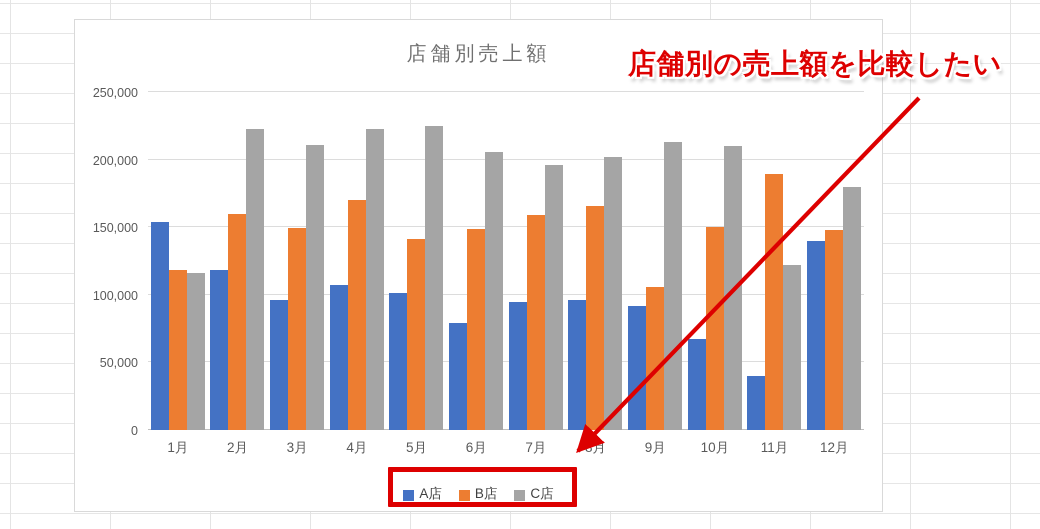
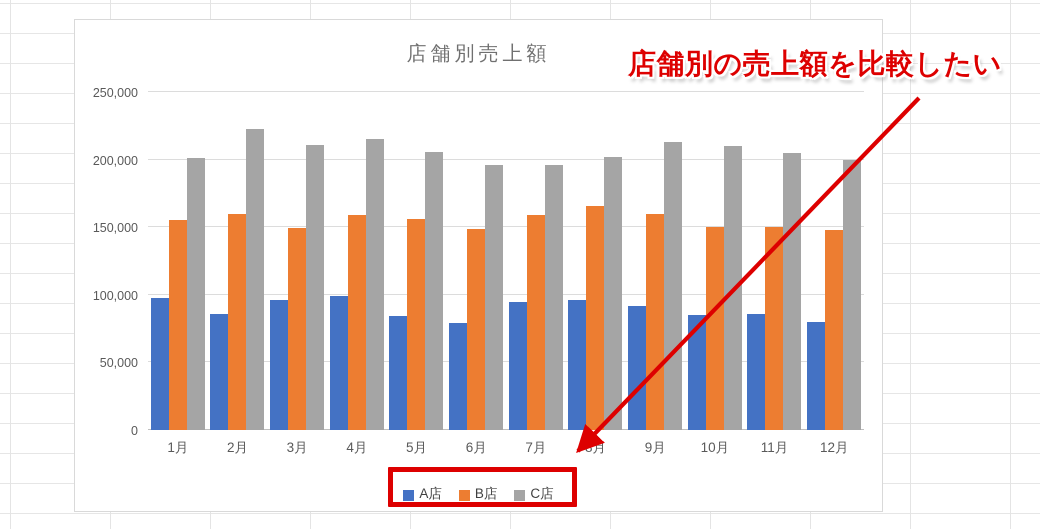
A店/1月: 154000 -> 98000
B店/1月: 118000 -> 155000
C店/1月: 116000 -> 201000
A店/2月: 118000 -> 86000
A店/4月: 107000 -> 99000
B店/4月: 170000 -> 159000
C店/4月: 223000 -> 215000
A店/5月: 101000 -> 84000
B店/5月: 141000 -> 156000
C店/5月: 225000 -> 206000
C店/6月: 206000 -> 196000
B店/9月: 106000 -> 160000
A店/10月: 67000 -> 85000
A店/11月: 40000 -> 86000
B店/11月: 189000 -> 150000
C店/11月: 122000 -> 205000
A店/12月: 140000 -> 80000
C店/12月: 180000 -> 200000
